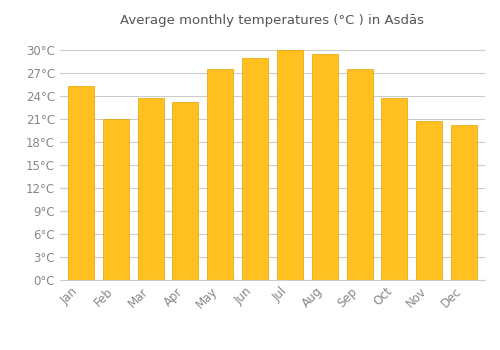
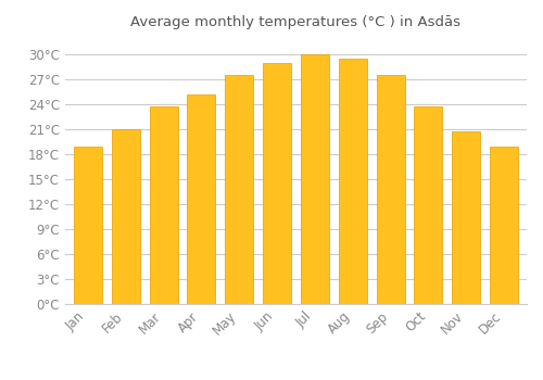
Jan: 25.4°C -> 19.0°C
Apr: 23.2°C -> 25.2°C
Dec: 20.2°C -> 19.0°C
